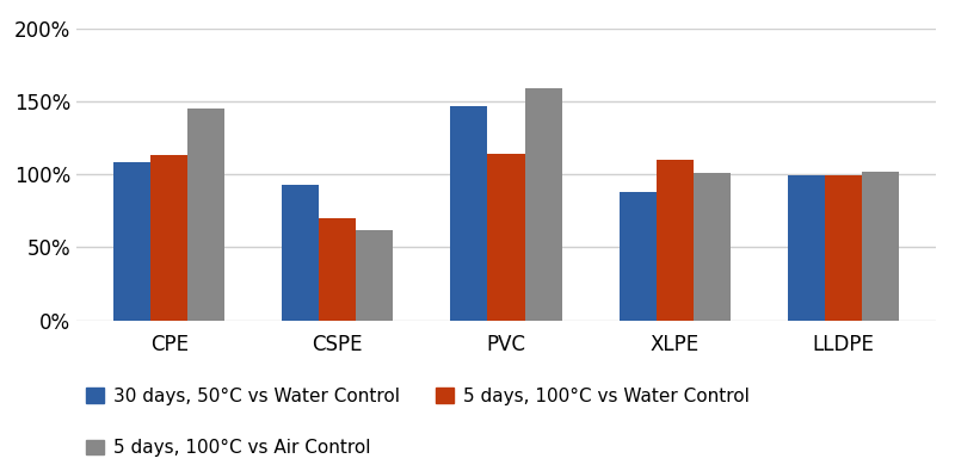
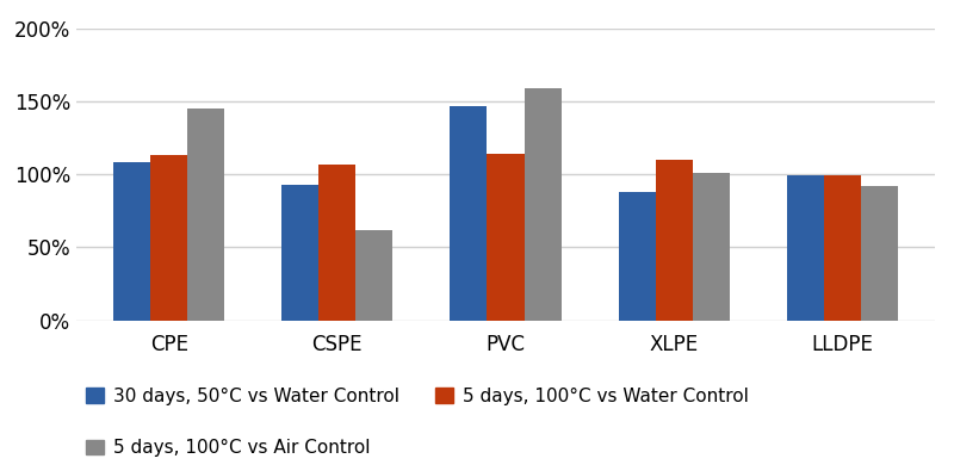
5 days, 100°C vs Water Control/CSPE: 70% -> 107%
5 days, 100°C vs Air Control/LLDPE: 102% -> 92%
